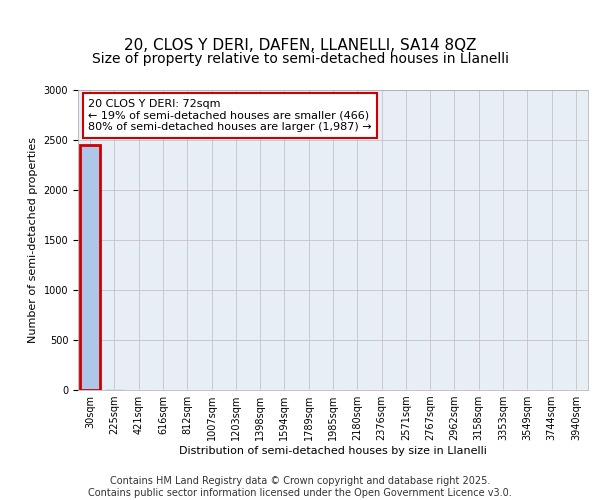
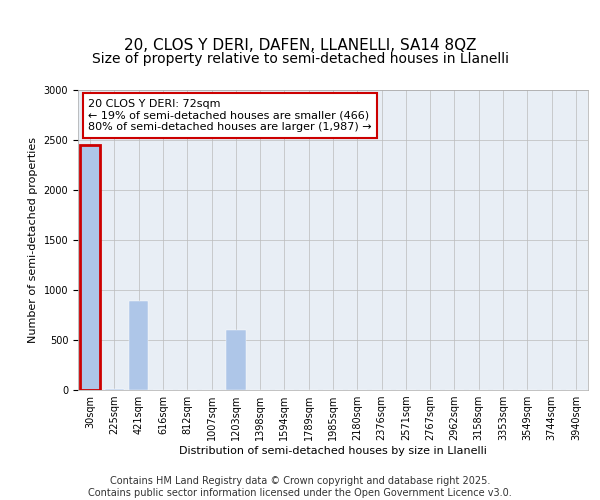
421sqm: 0 -> 890
1203sqm: 0 -> 600
